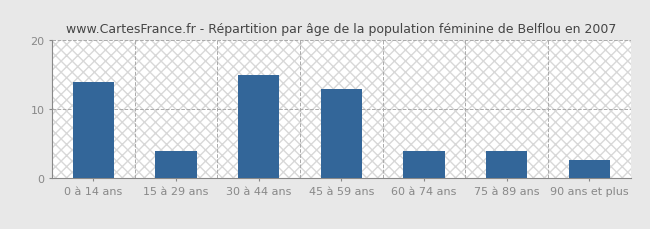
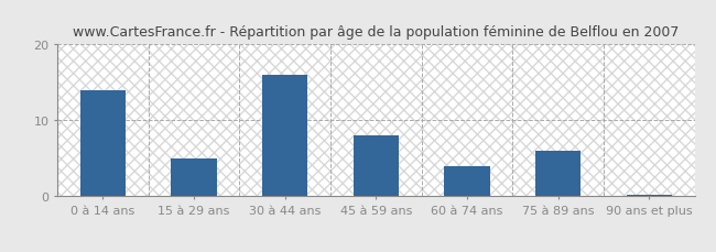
15 à 29 ans: 4.0 -> 5.0
30 à 44 ans: 15.0 -> 16.0
45 à 59 ans: 13.0 -> 8.0
75 à 89 ans: 4.0 -> 6.0
90 ans et plus: 2.6 -> 0.2
